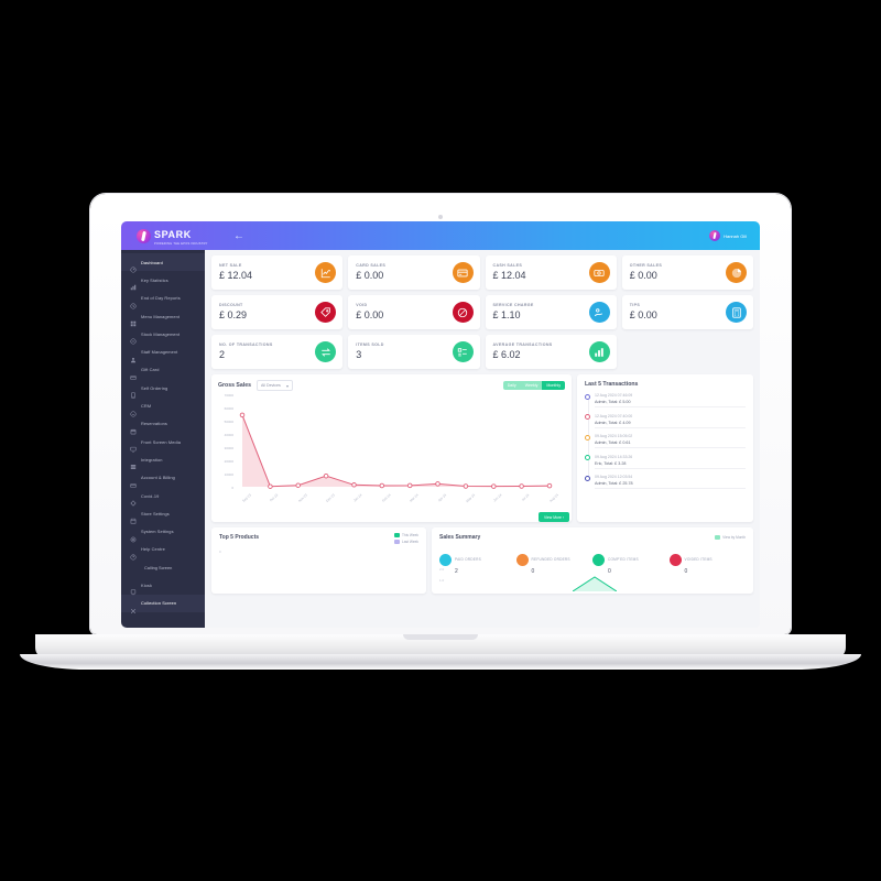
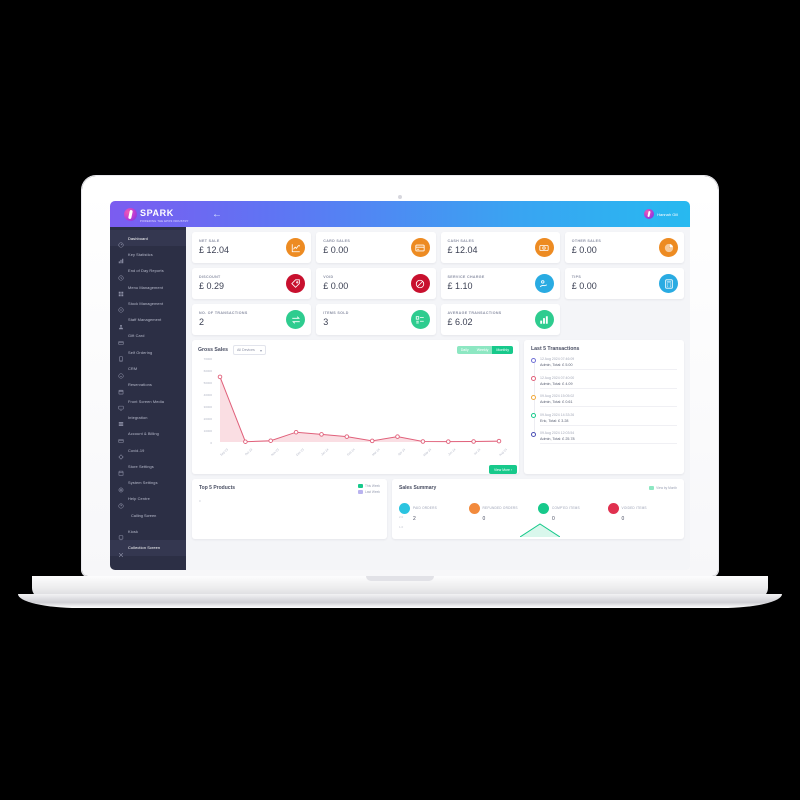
Jan 24: 2000 -> 7000
Feb 24: 1000 -> 5000
Apr 24: 2000 -> 5000
